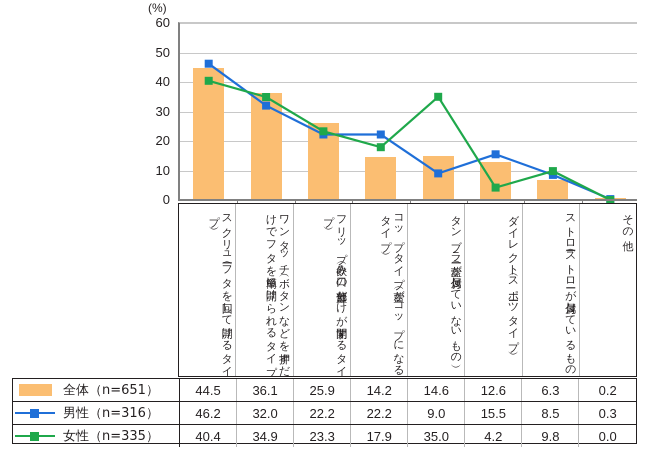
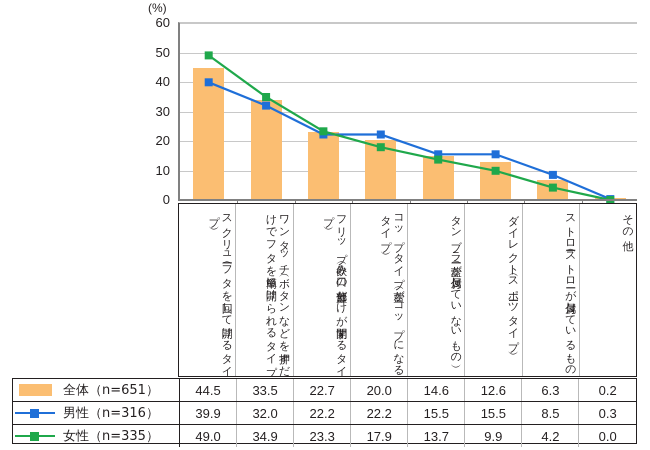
男性（n=316）/スクリュー（フタを回して開けるタイプ）: 46.2 -> 39.9
女性（n=335）/スクリュー（フタを回して開けるタイプ）: 40.4 -> 49.0
全体（n=651）/ワンタッチ（ボタンなどを押すだけでフタを簡単に開けられるタイプ）: 36.1 -> 33.5
全体（n=651）/フリップ（飲み口の蓋部分だけが開閉するタイプ）: 25.9 -> 22.7
全体（n=651）/コップタイプ（蓋がコップになるタイプ）: 14.2 -> 20.0
男性（n=316）/タンブラー（蓋が付属していないもの）: 9.0 -> 15.5
女性（n=335）/タンブラー（蓋が付属していないもの）: 35.0 -> 13.7
女性（n=335）/ダイレクト（スポーツタイプ）: 4.2 -> 9.9
女性（n=335）/ストロー（ストローが付属しているもの）: 9.8 -> 4.2
